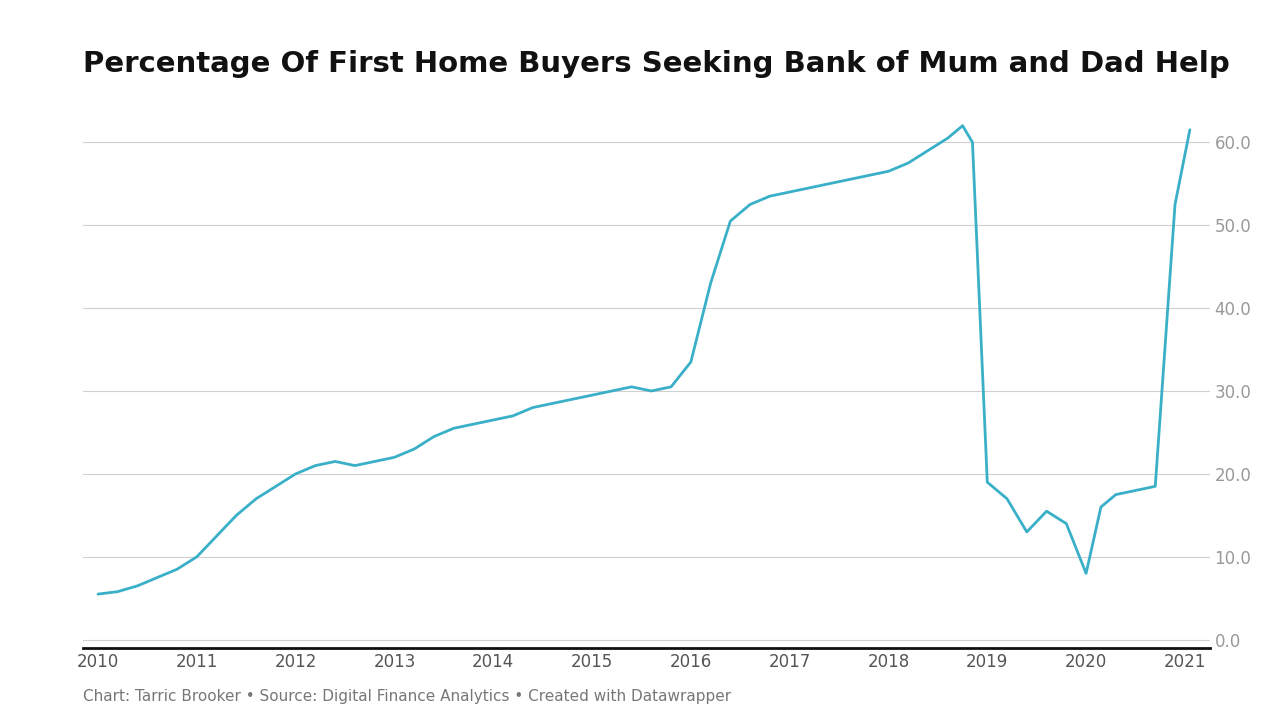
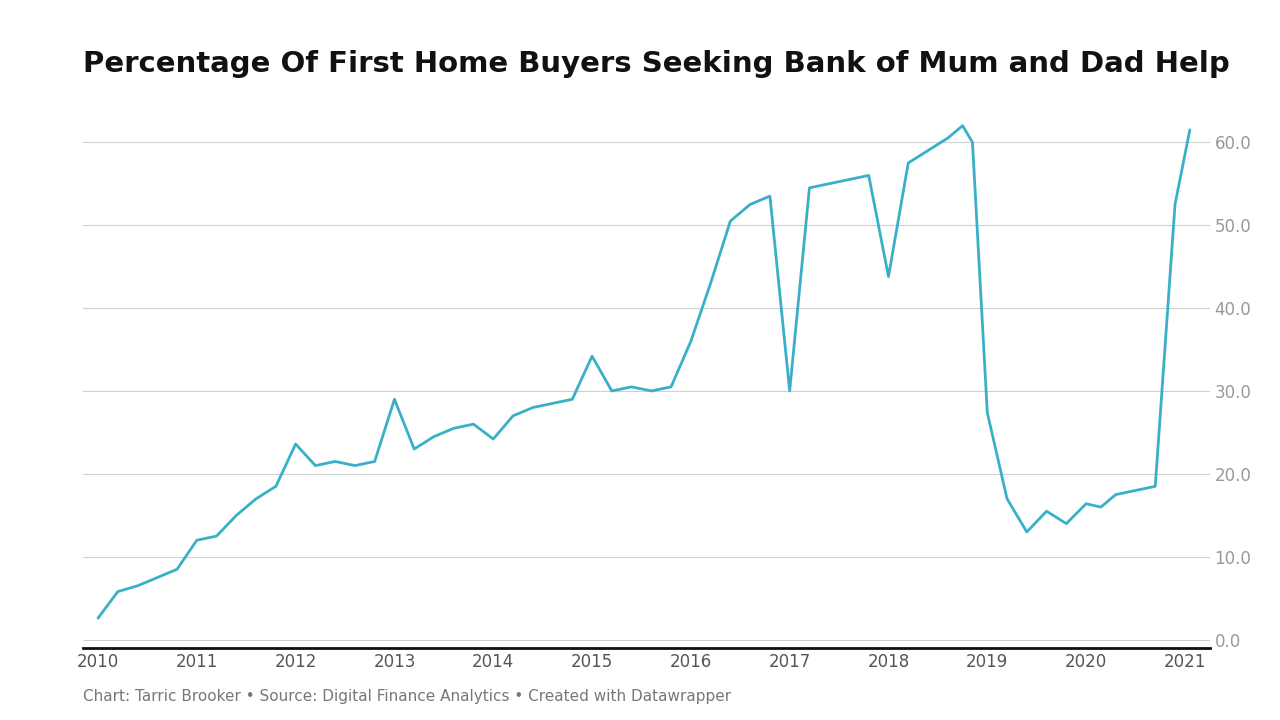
2010: 5.5 -> 2.6
2011: 10.0 -> 12.0
2012: 20.0 -> 23.6
2013: 22.0 -> 29.0
2014: 26.5 -> 24.2
2015: 29.5 -> 34.2
2016: 33.5 -> 36.0
2017: 54.0 -> 30.0
2018: 56.5 -> 43.8
2019: 19.0 -> 27.4
2020: 8.0 -> 16.4
